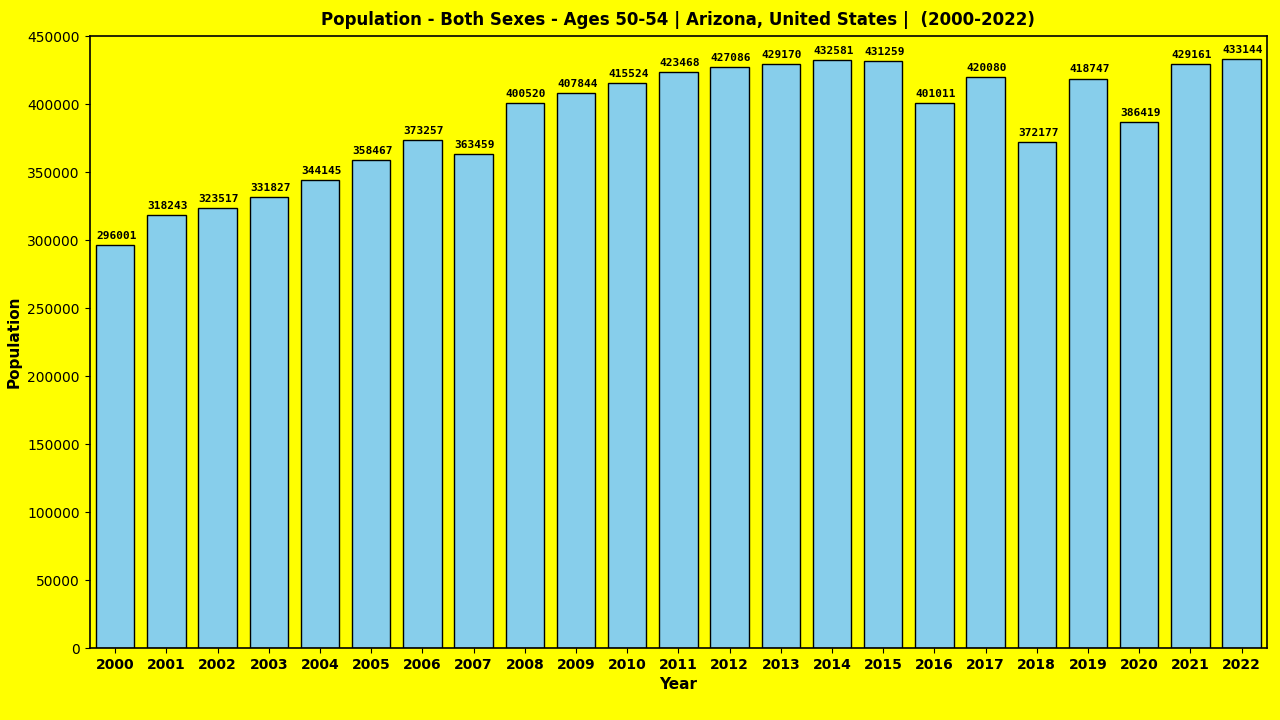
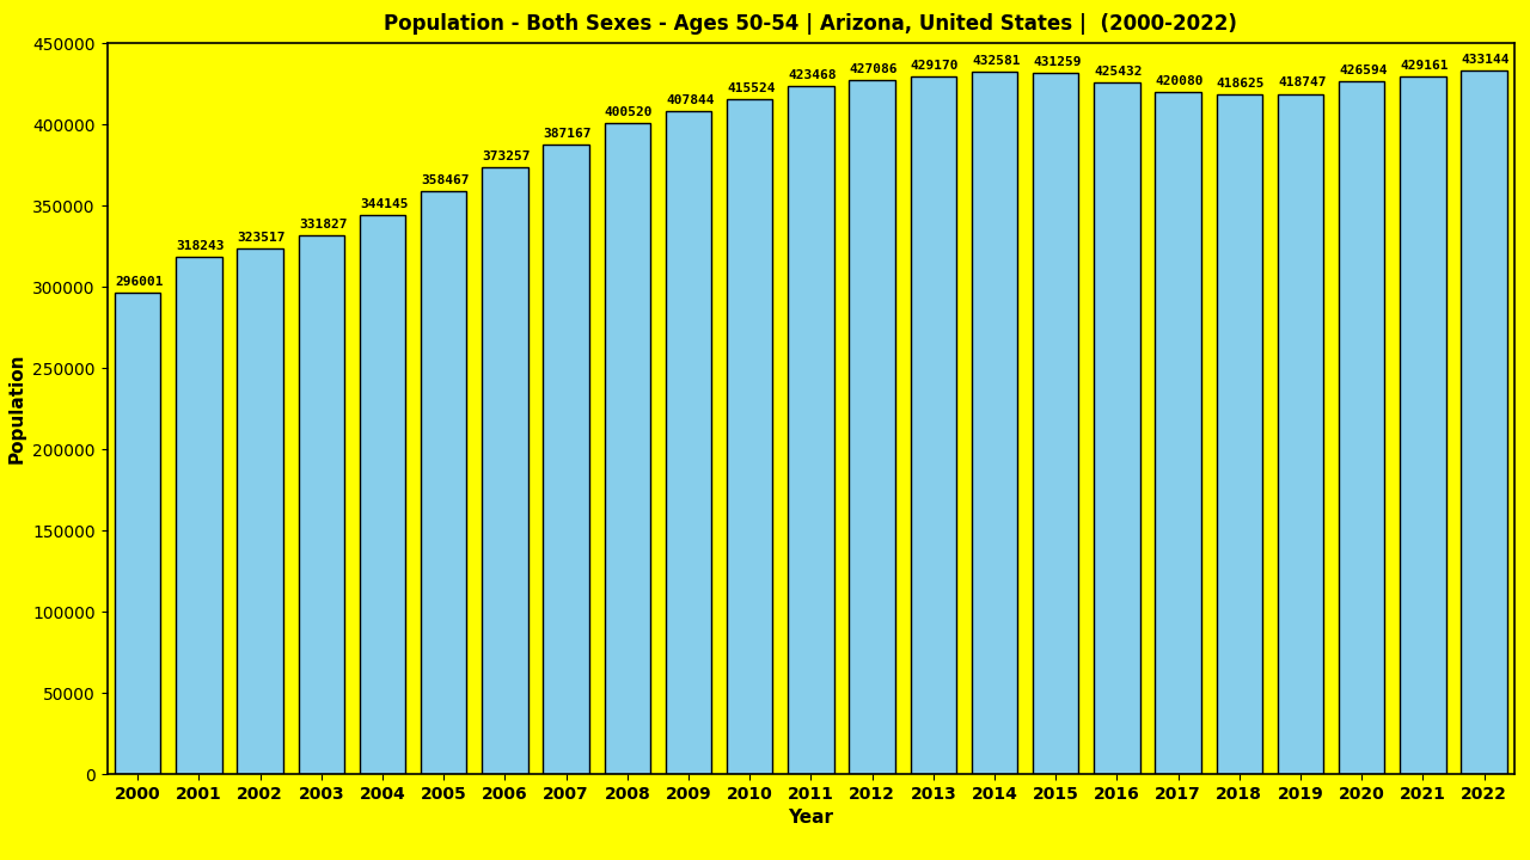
2007: 363459 -> 387167
2016: 401011 -> 425432
2018: 372177 -> 418625
2020: 386419 -> 426594
